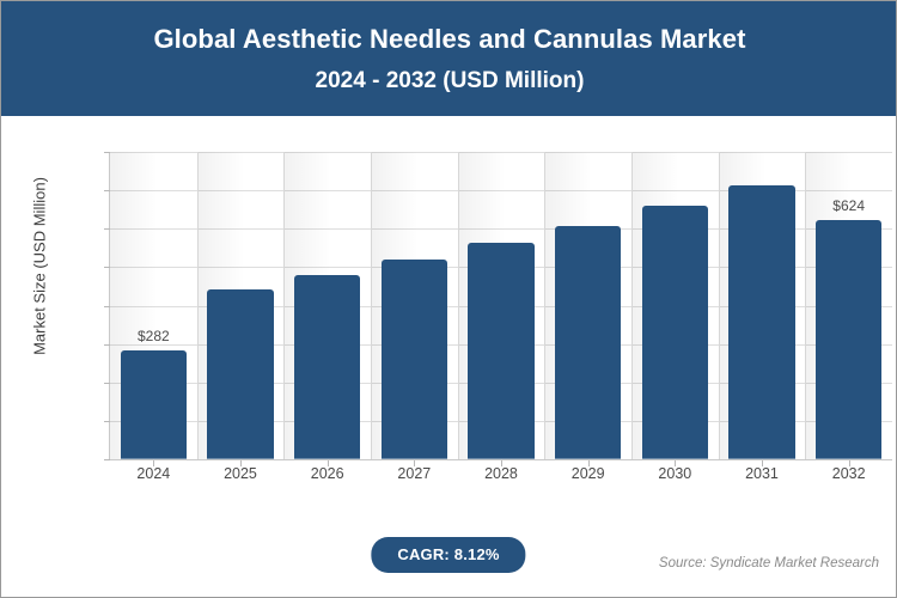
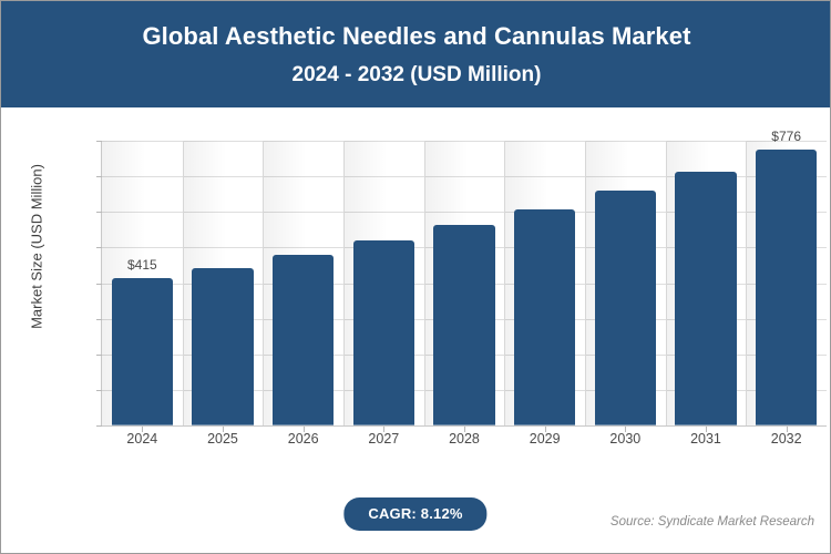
2024: $282 -> $415
2032: $624 -> $776
